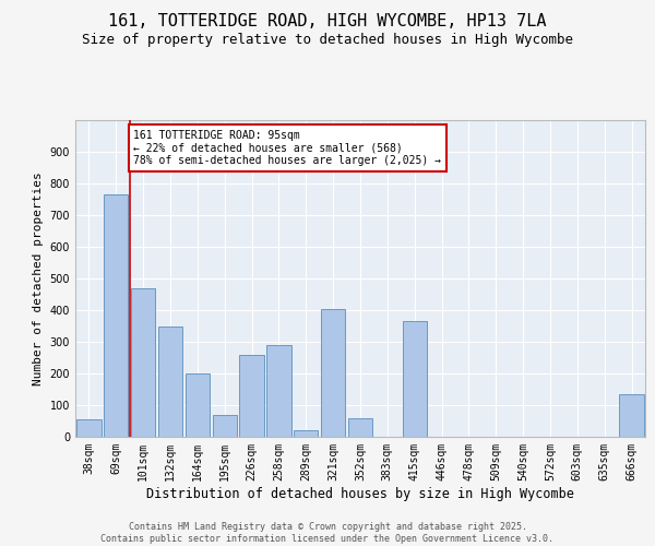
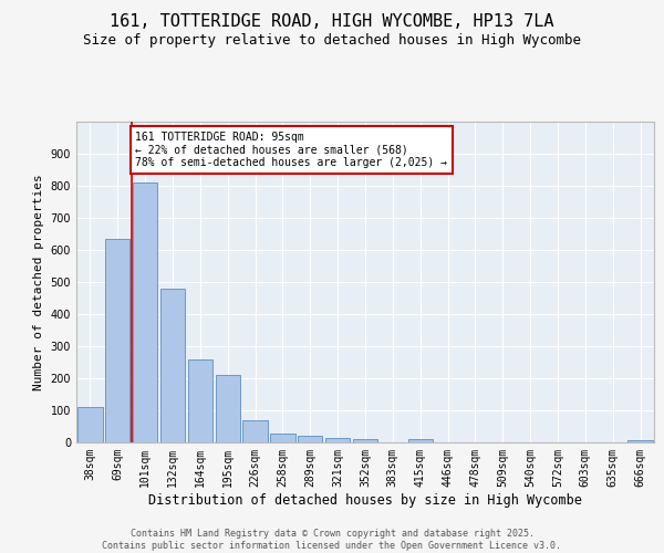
38sqm: 55 -> 110
69sqm: 765 -> 635
101sqm: 470 -> 810
132sqm: 350 -> 480
164sqm: 200 -> 257
195sqm: 70 -> 212
226sqm: 260 -> 68
258sqm: 290 -> 28
321sqm: 405 -> 14
352sqm: 60 -> 11
415sqm: 365 -> 9
666sqm: 135 -> 7
